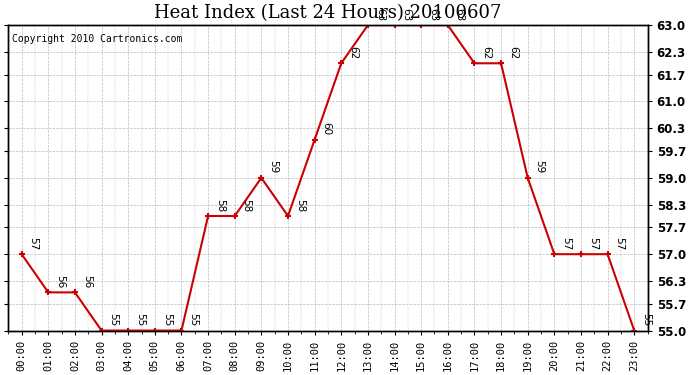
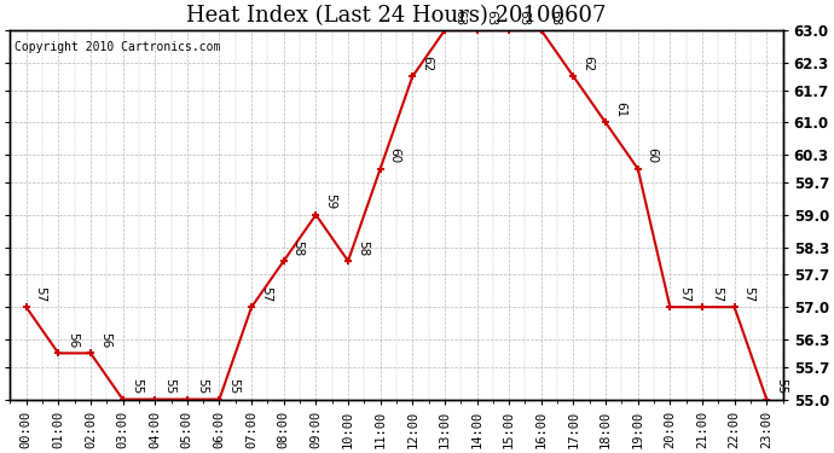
07:00: 58 -> 57
18:00: 62 -> 61
19:00: 59 -> 60
